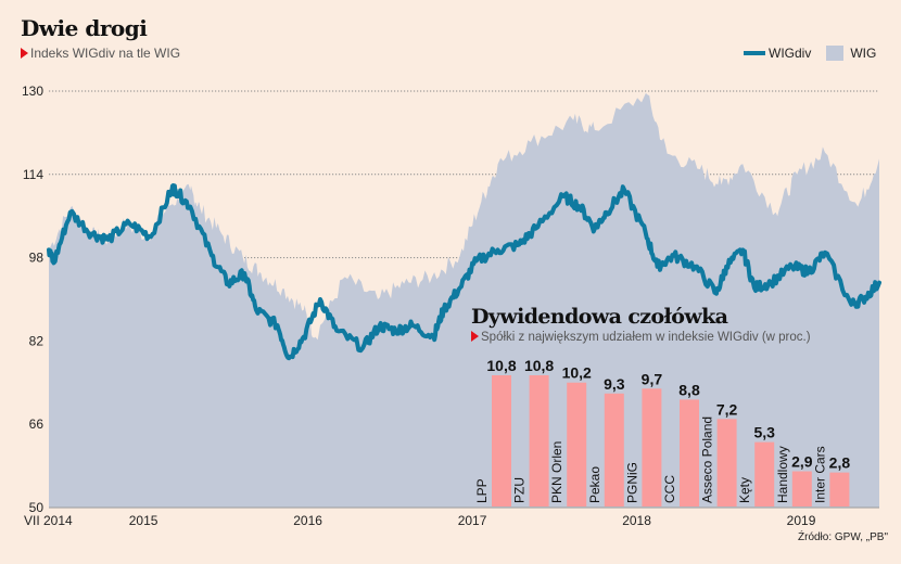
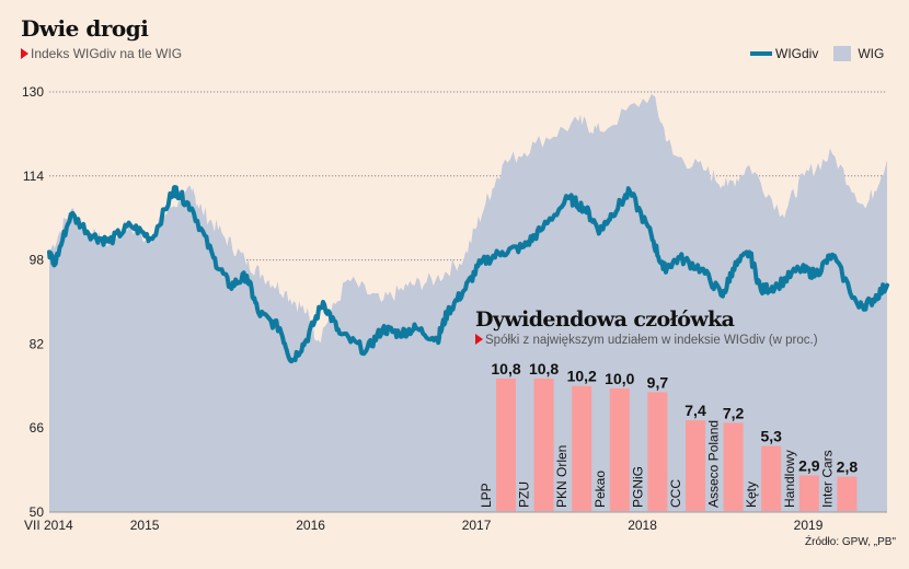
Dywidendowa czołówka/Pekao: 9,3 -> 10,0
Dywidendowa czołówka/CCC: 8,8 -> 7,4
